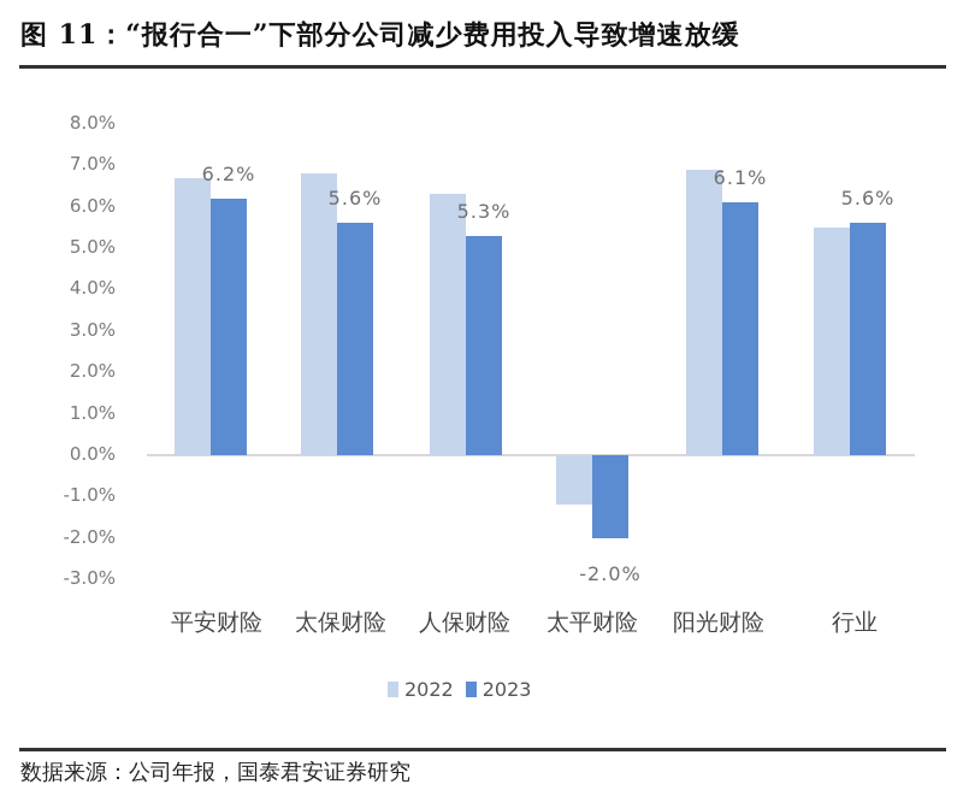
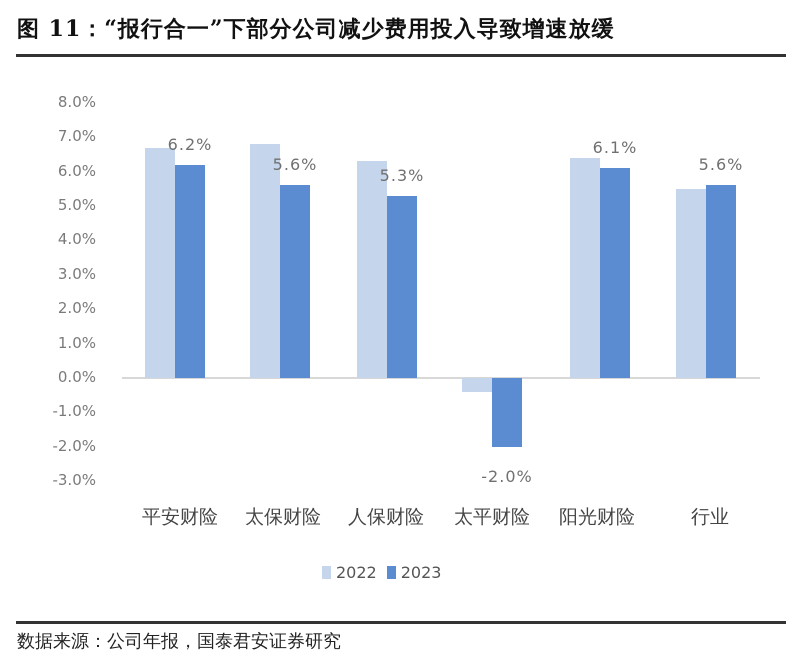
2022/太平财险: -1.2% -> -0.4%
2022/阳光财险: 6.9% -> 6.4%
